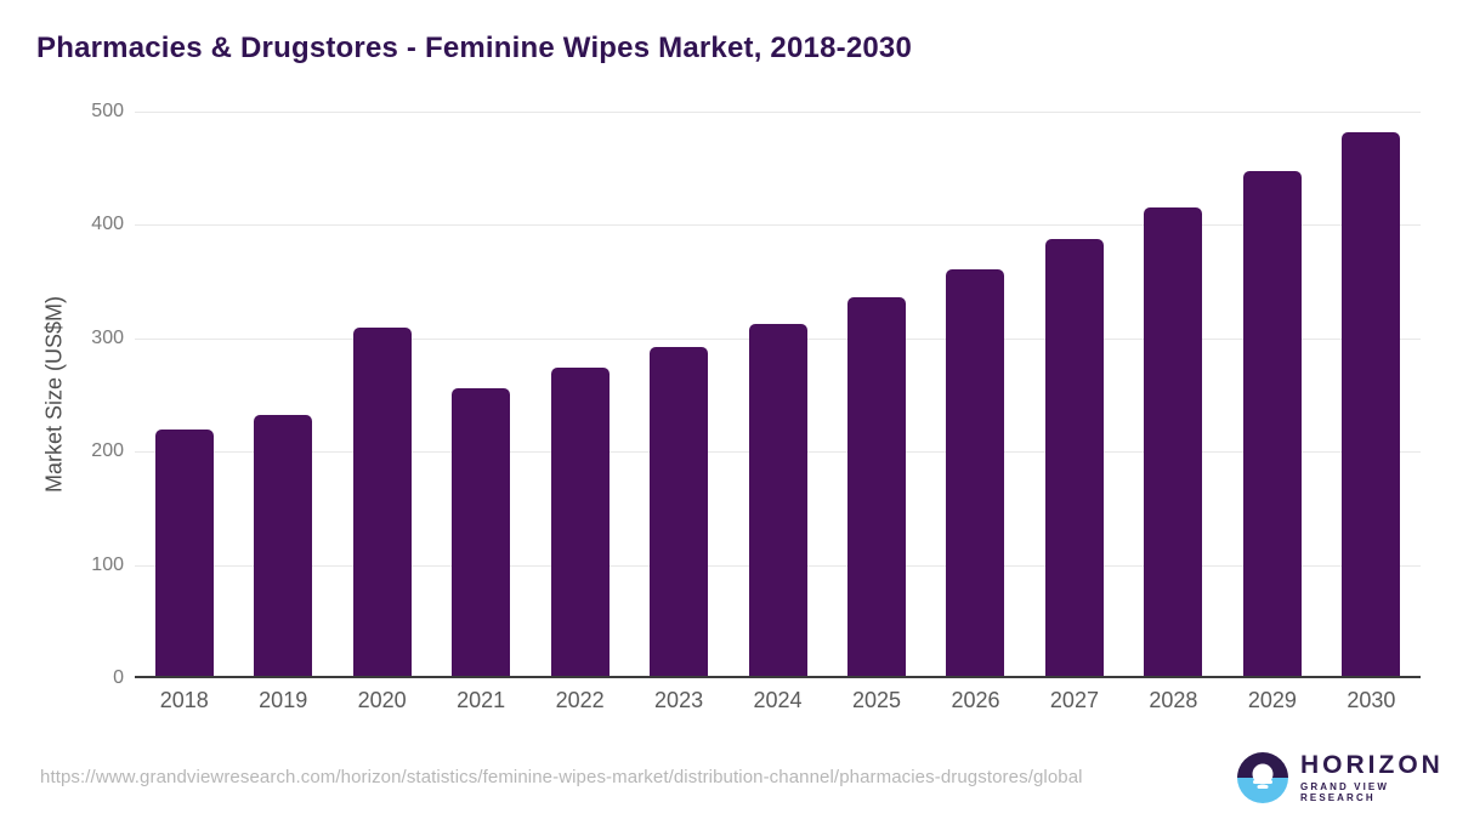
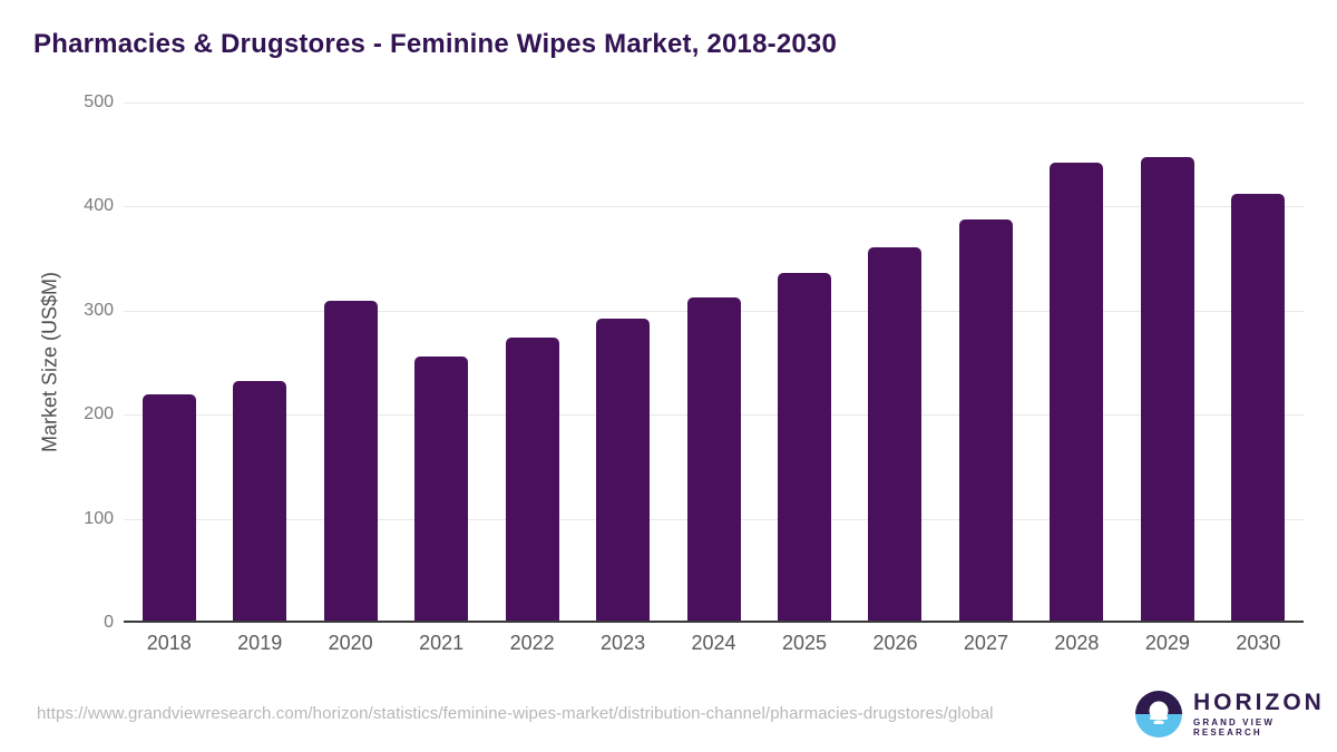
2028: 410 -> 440
2030: 480 -> 410
